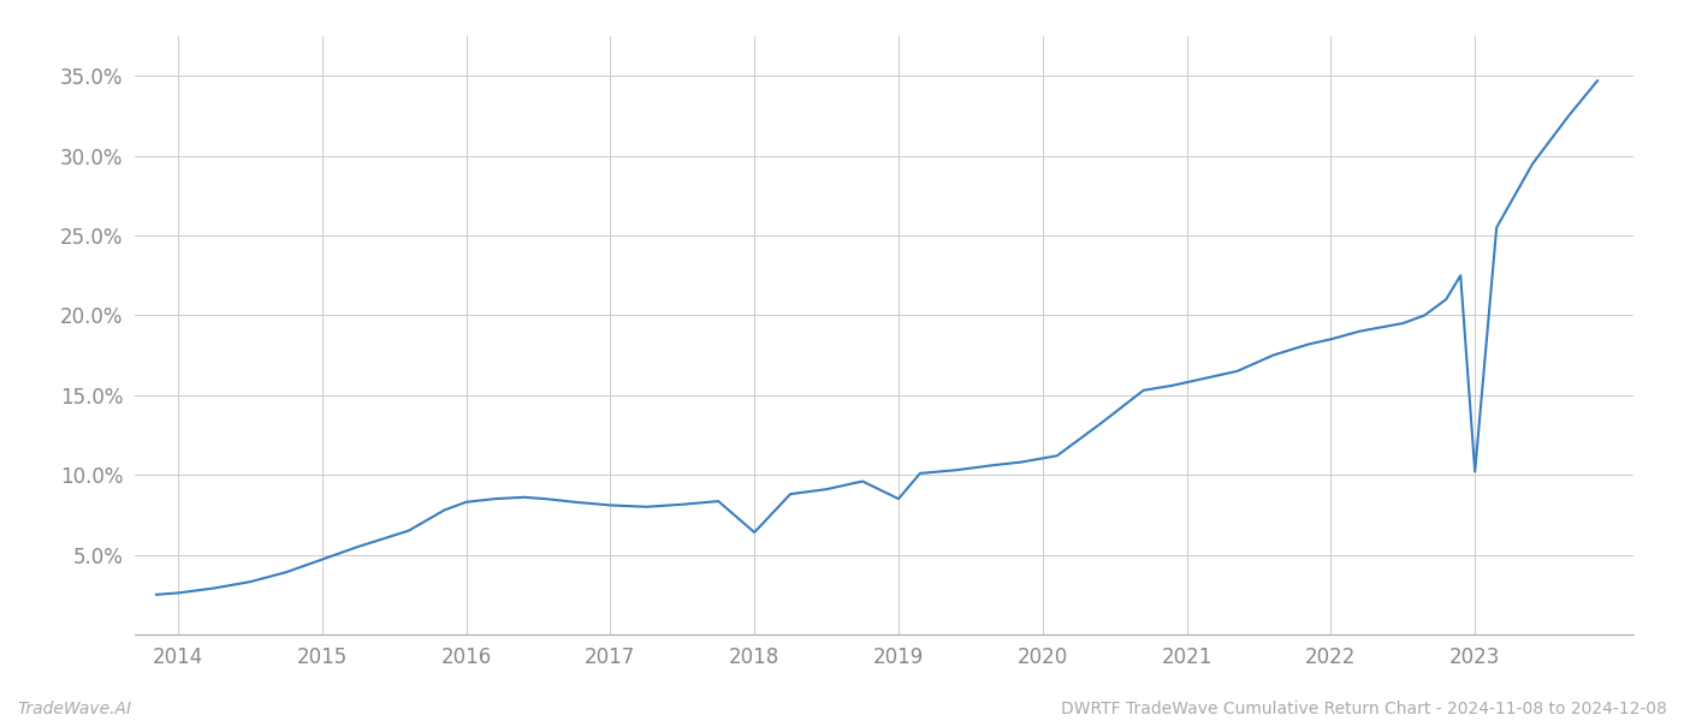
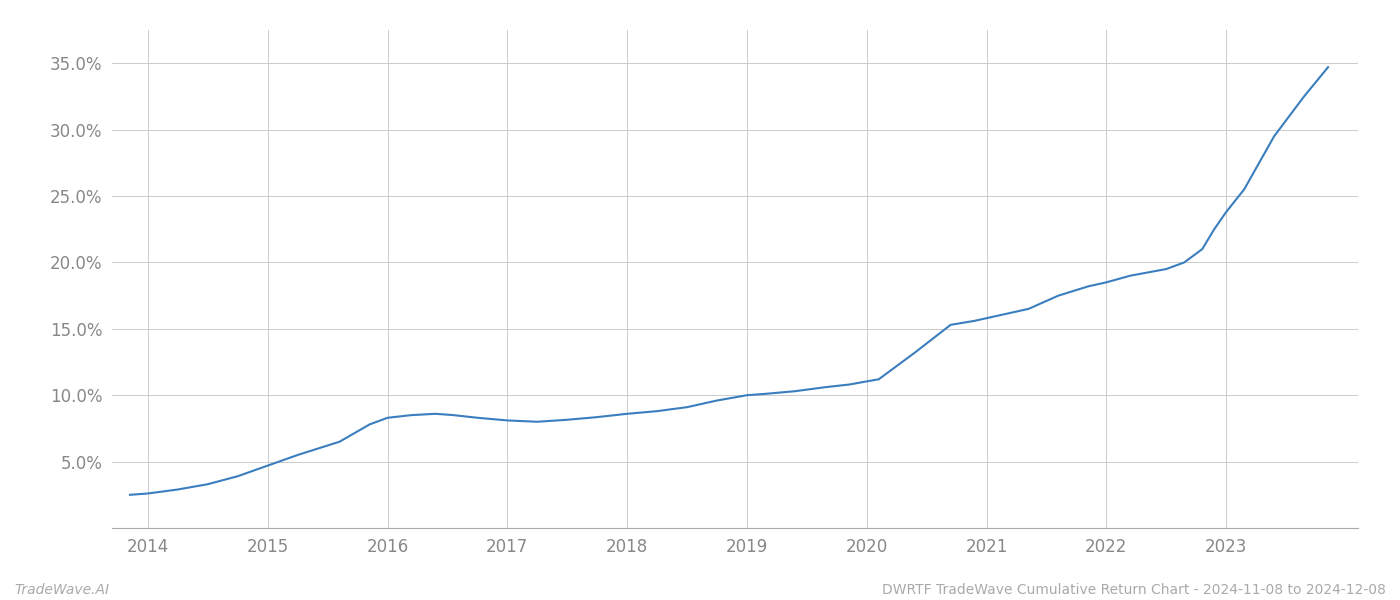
2018: 6.4% -> 8.6%
2019: 8.5% -> 10.0%
2023: 10.2% -> 23.8%
